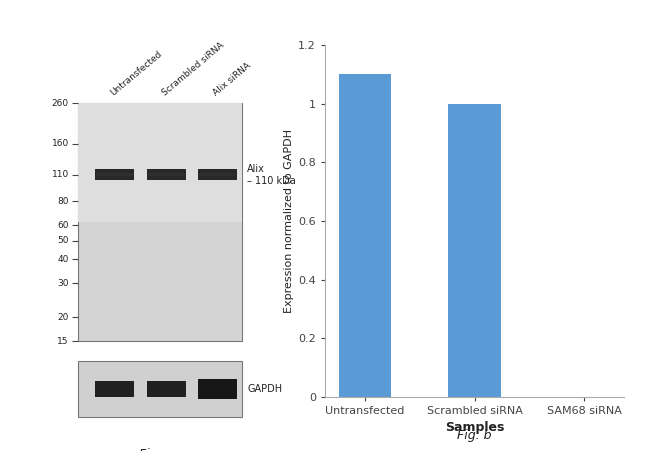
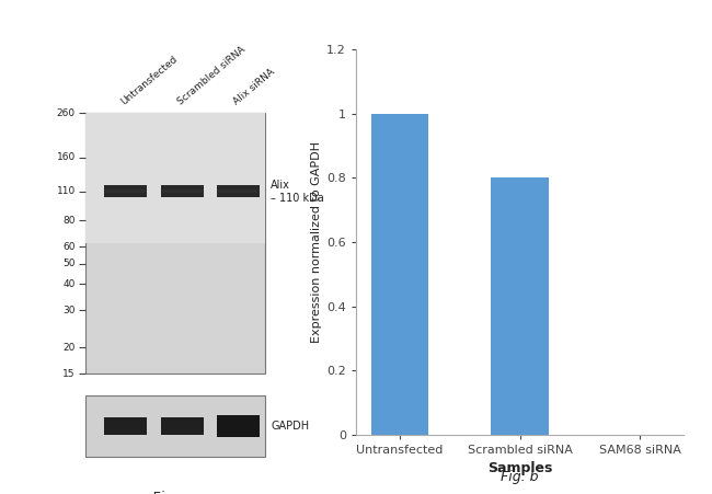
Untransfected: 1.1 -> 1.0
Scrambled siRNA: 1.0 -> 0.8
